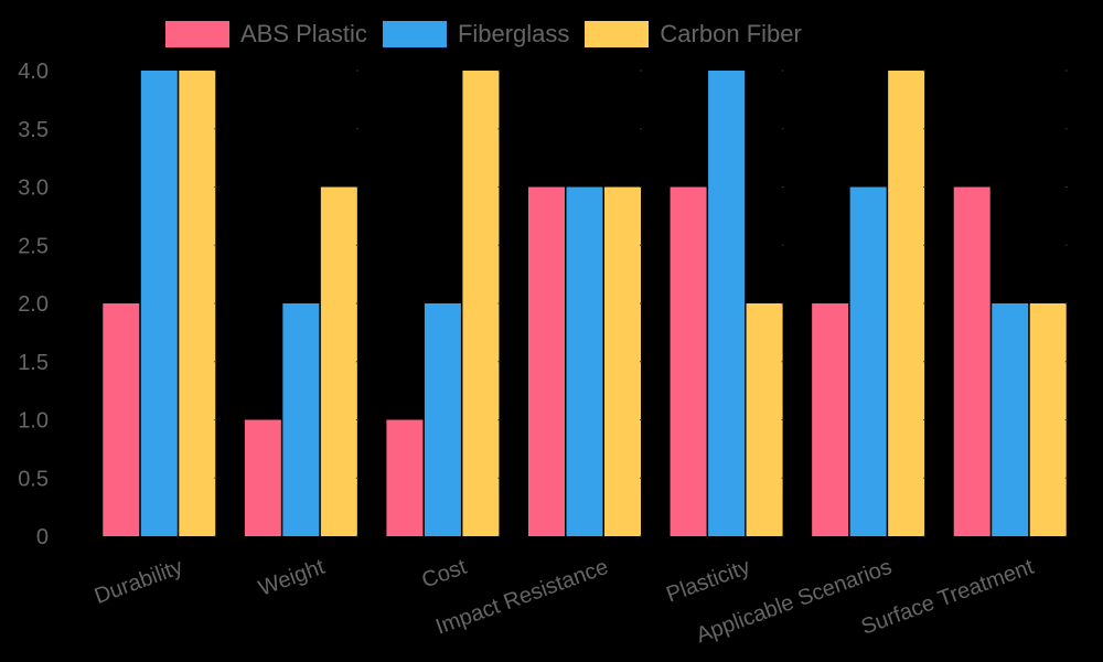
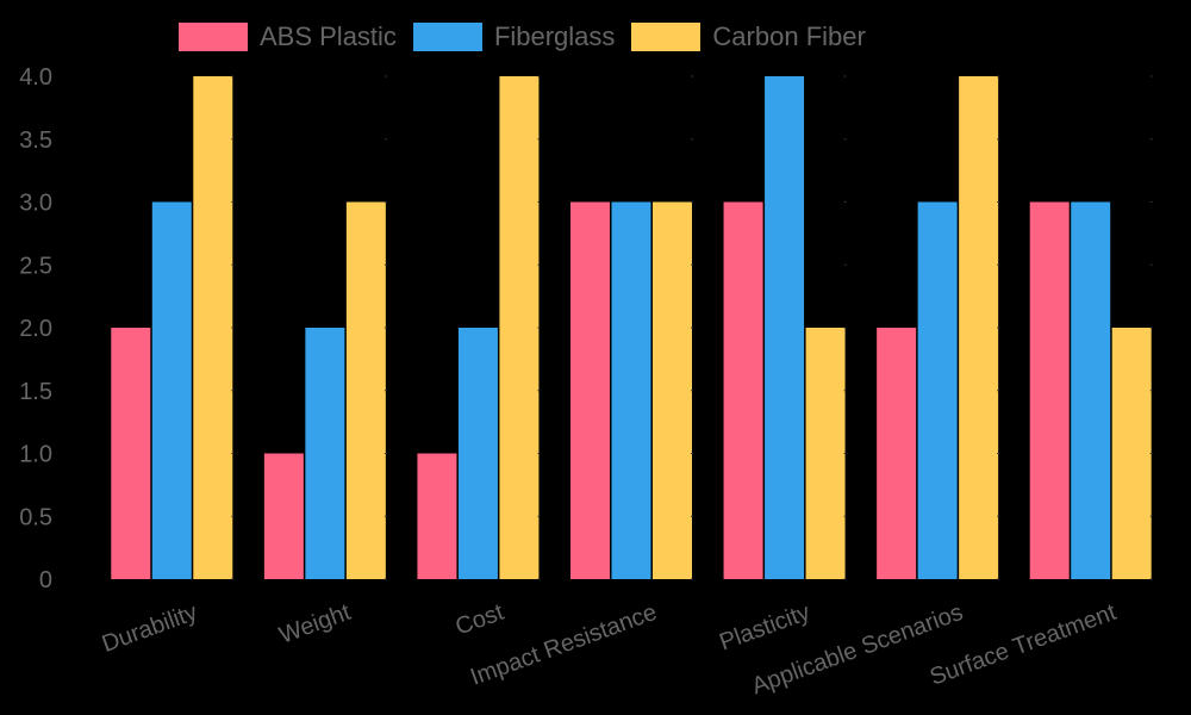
Fiberglass/Durability: 4 -> 3
Fiberglass/Surface Treatment: 2 -> 3
